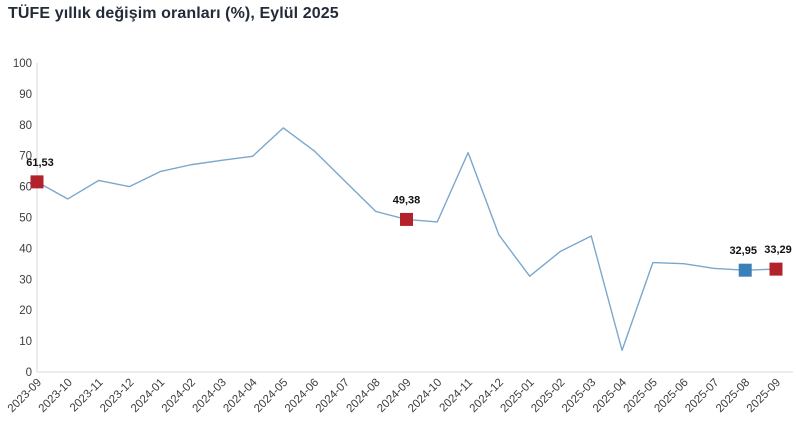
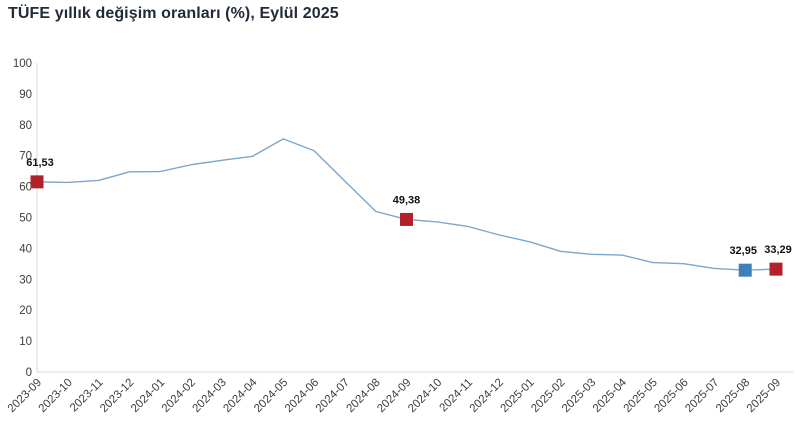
2023-10: 56 -> 61
2023-12: 60 -> 65
2024-05: 79 -> 75
2024-11: 71 -> 47
2025-01: 31 -> 42
2025-03: 44 -> 38
2025-04: 7 -> 38
